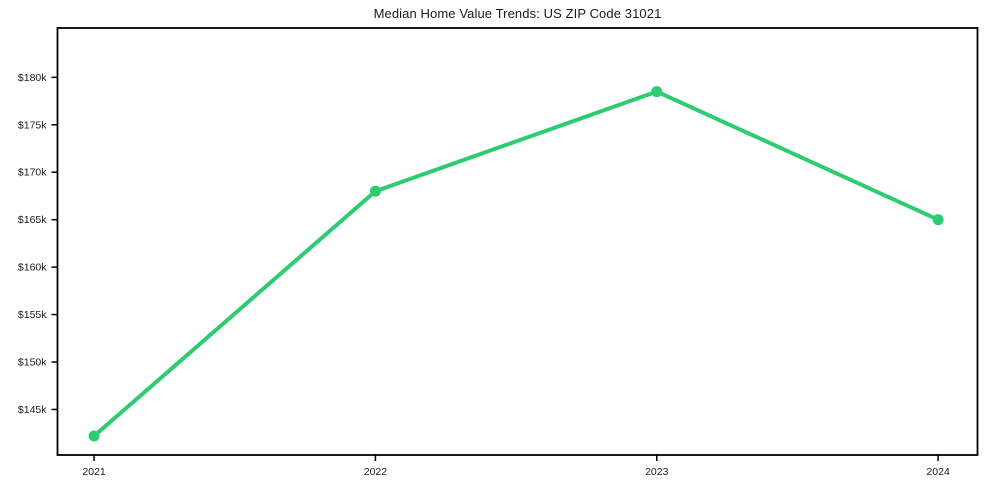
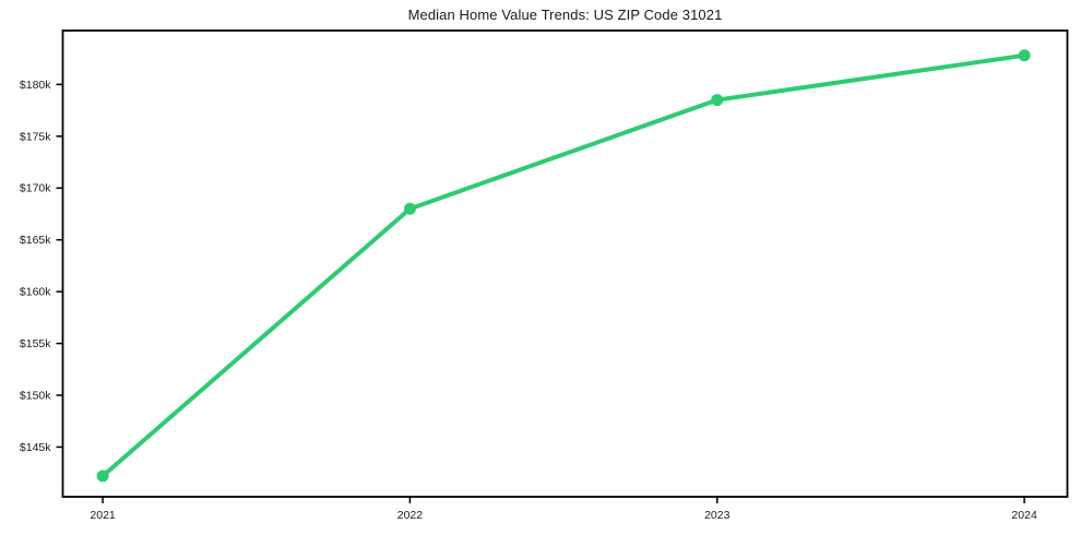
2024: $165k -> $183k
